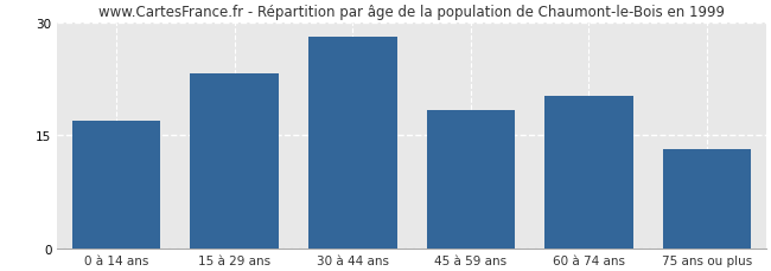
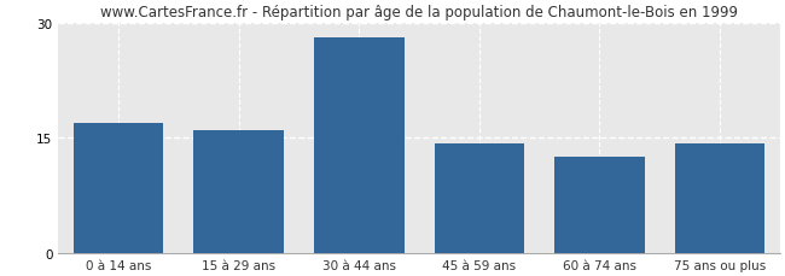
15 à 29 ans: 23.2 -> 16.0
45 à 59 ans: 18.4 -> 14.3
60 à 74 ans: 20.2 -> 12.5
75 ans ou plus: 13.2 -> 14.3
